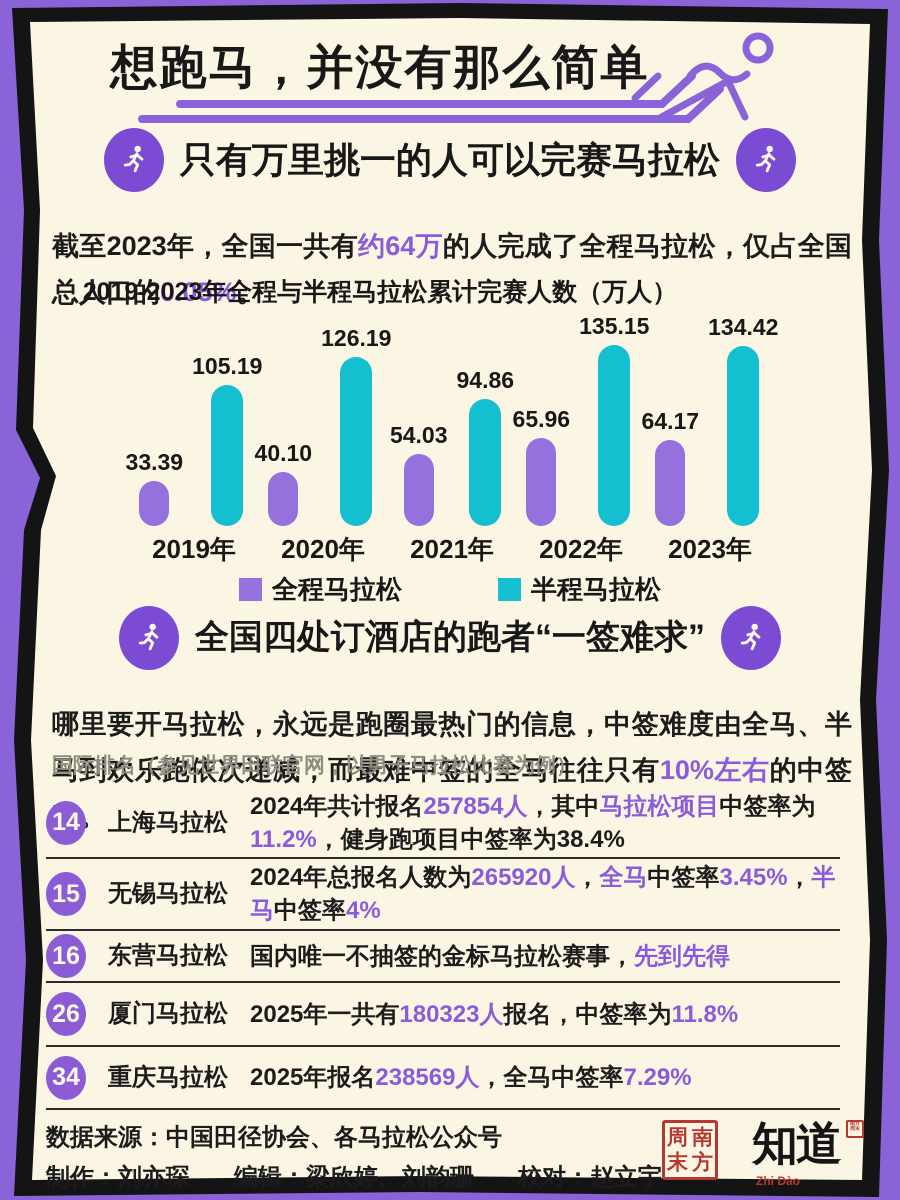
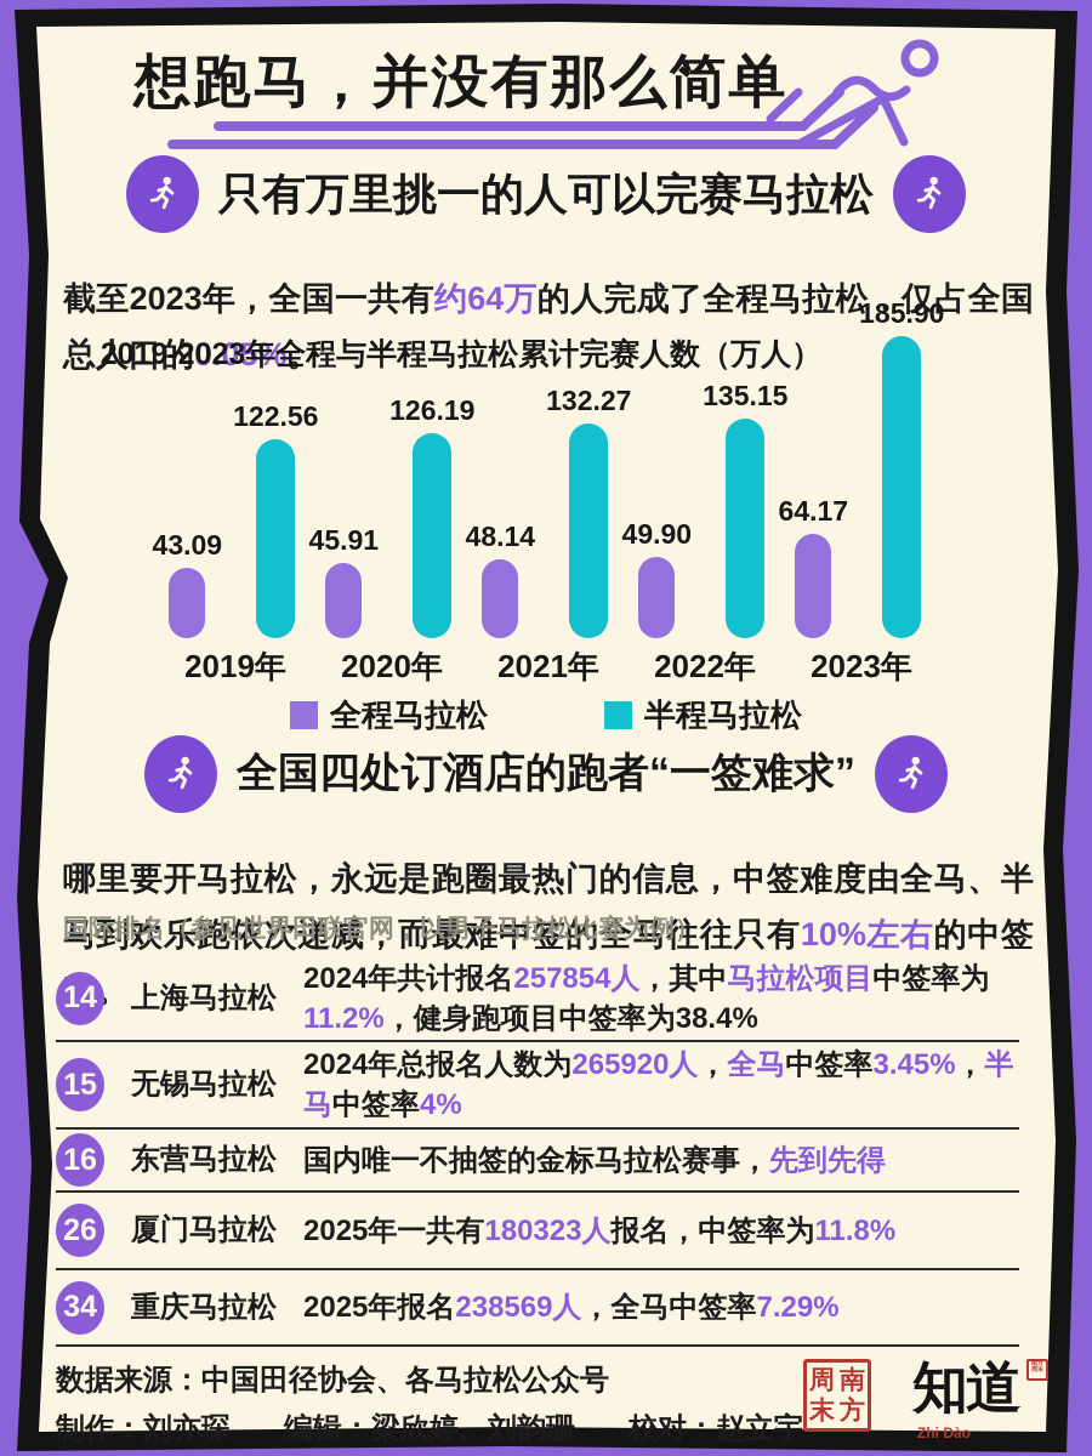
全程马拉松/2019年: 33.39 -> 43.09
半程马拉松/2019年: 105.19 -> 122.56
全程马拉松/2020年: 40.10 -> 45.91
全程马拉松/2021年: 54.03 -> 48.14
半程马拉松/2021年: 94.86 -> 132.27
全程马拉松/2022年: 65.96 -> 49.90
半程马拉松/2023年: 134.42 -> 185.90
